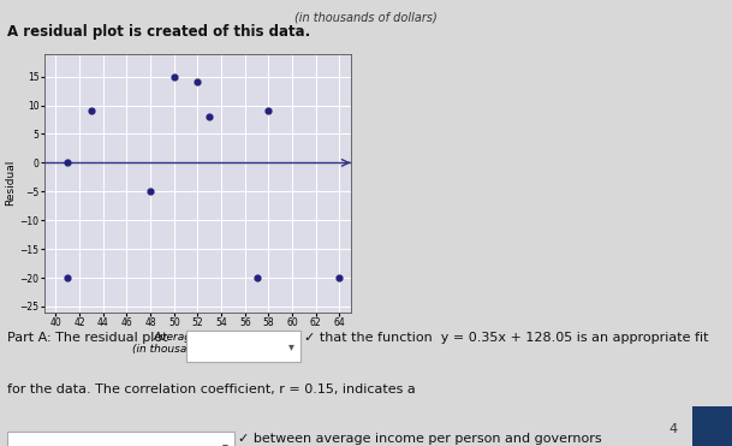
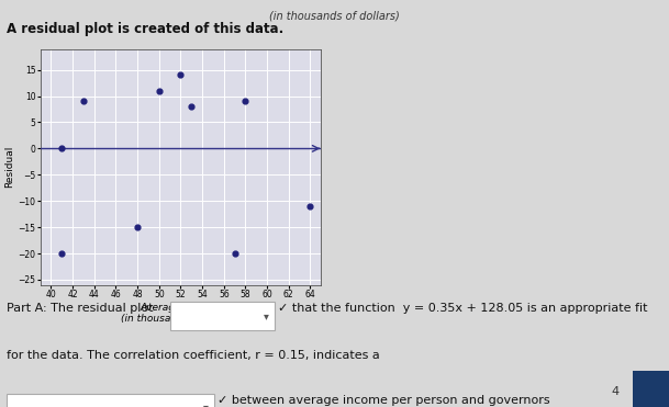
48: -5 -> -15
50: 15 -> 11
64: -20 -> -11
